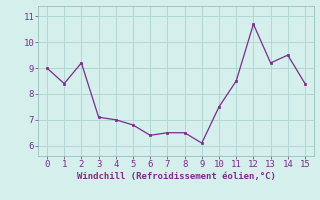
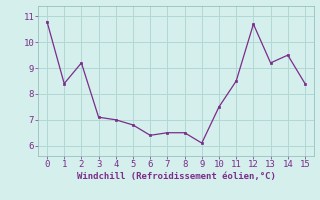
0: 9.0 -> 10.8
